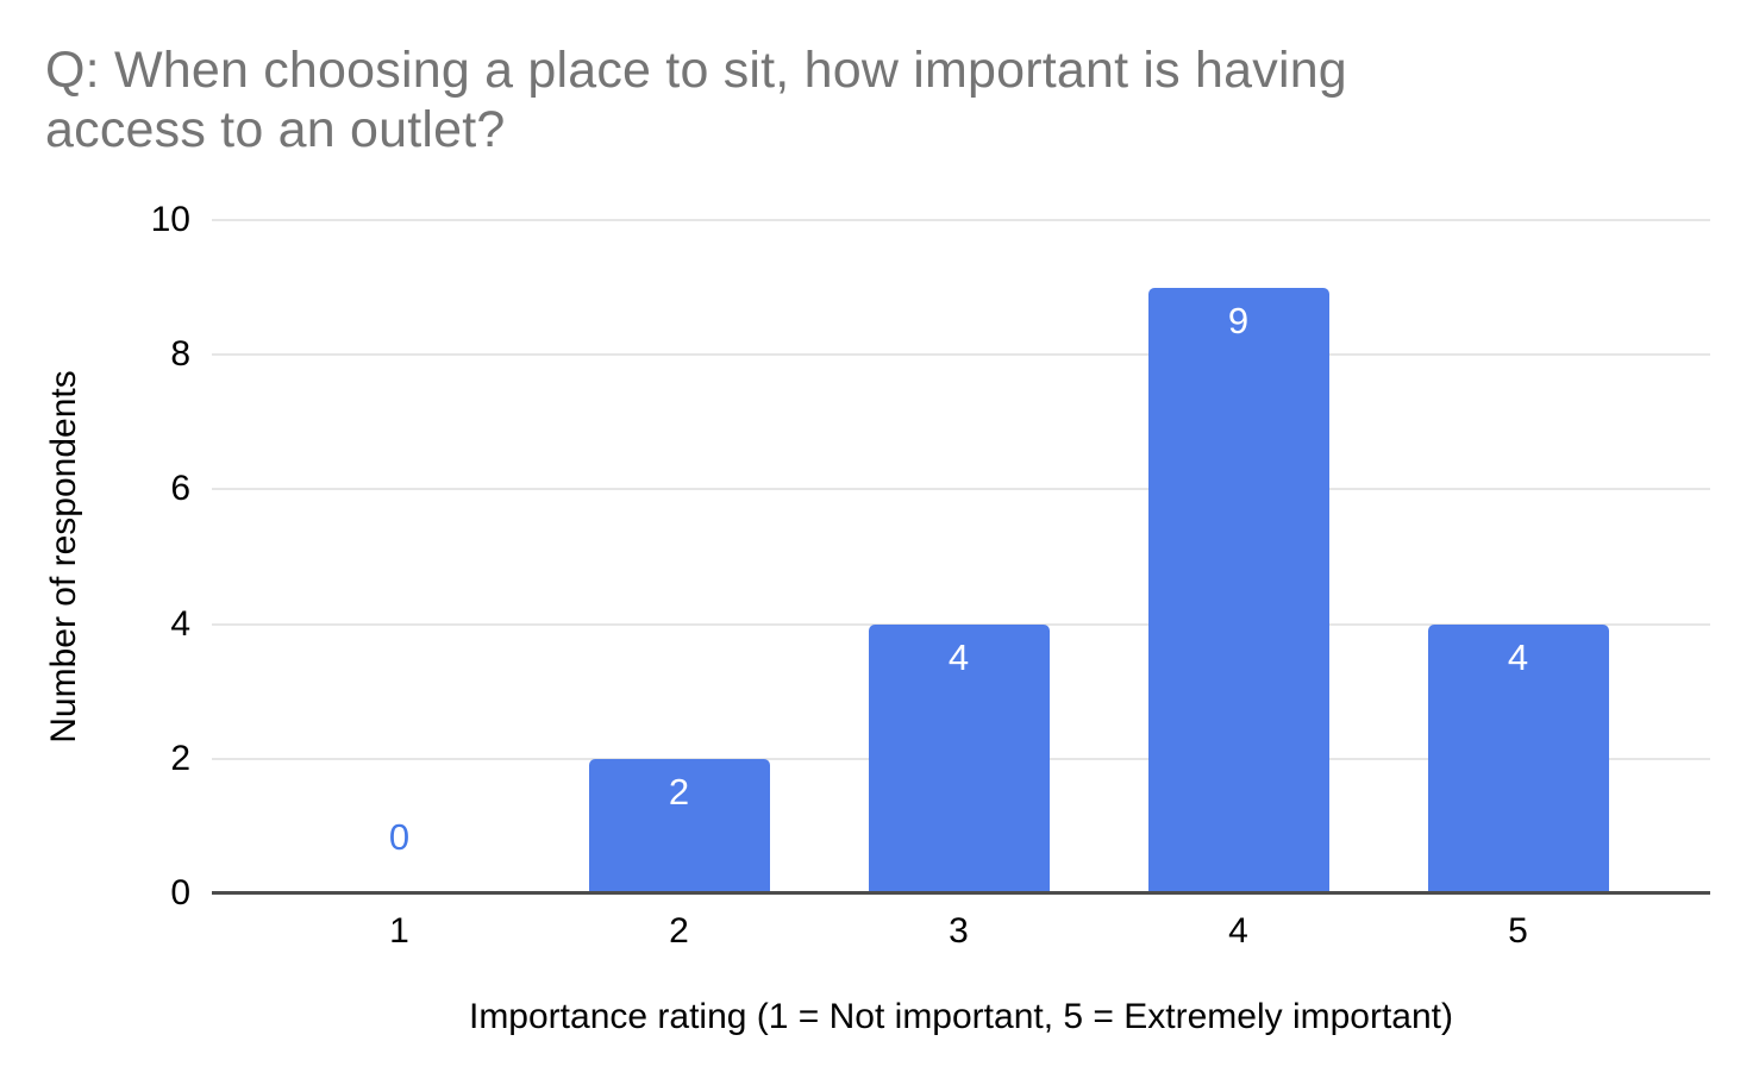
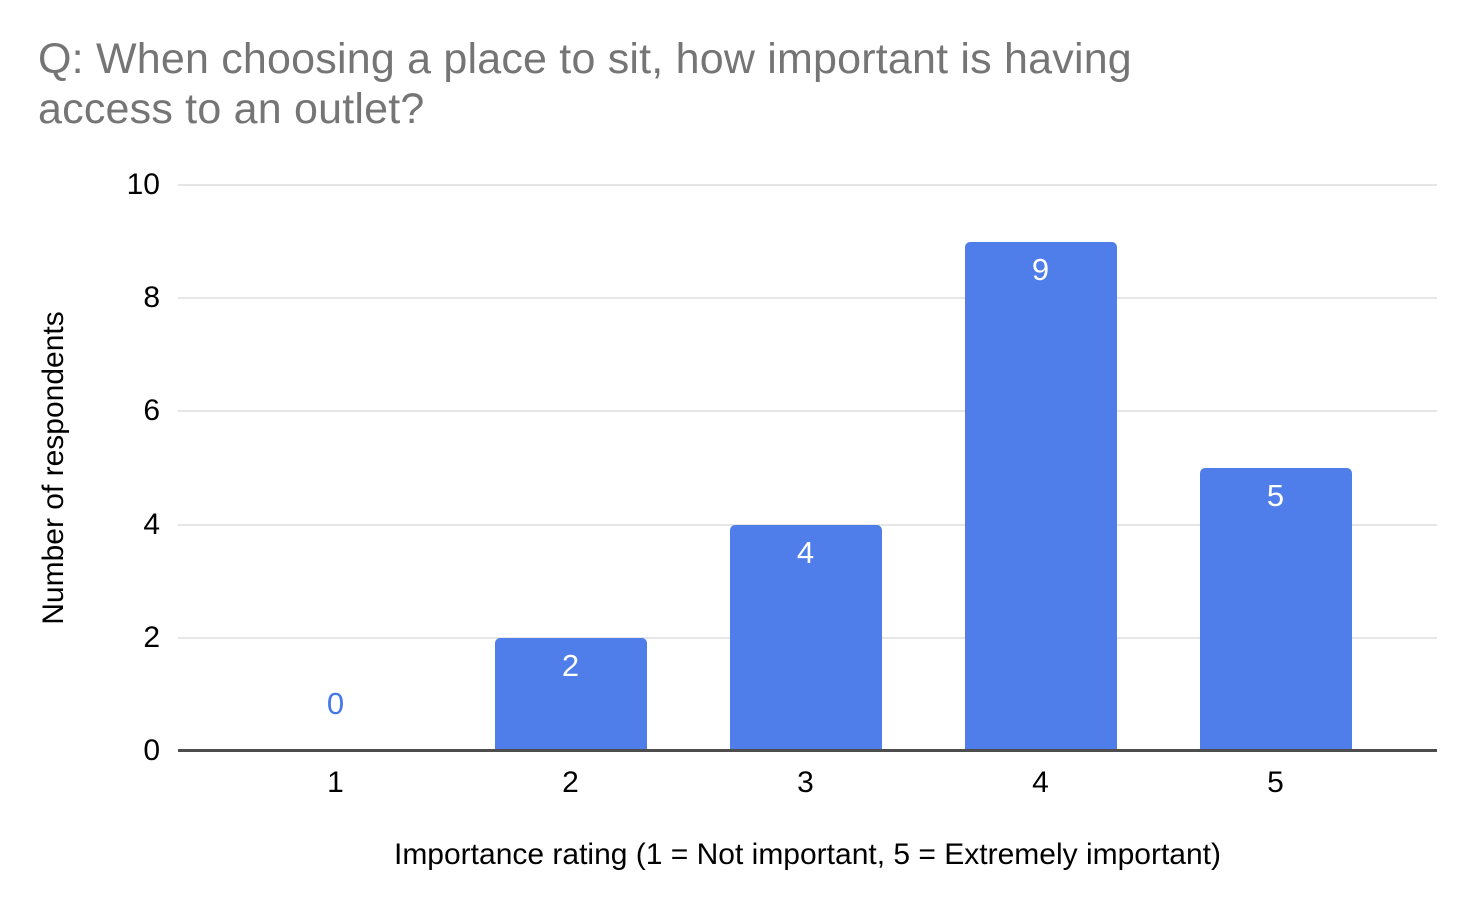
5: 4 -> 5
